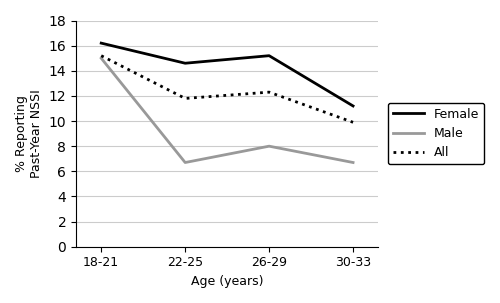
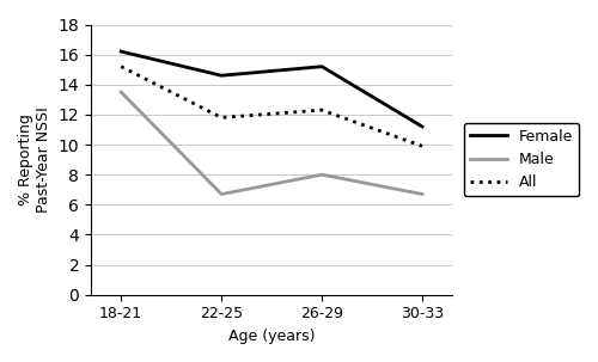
Male/18-21: 15.0 -> 13.5
